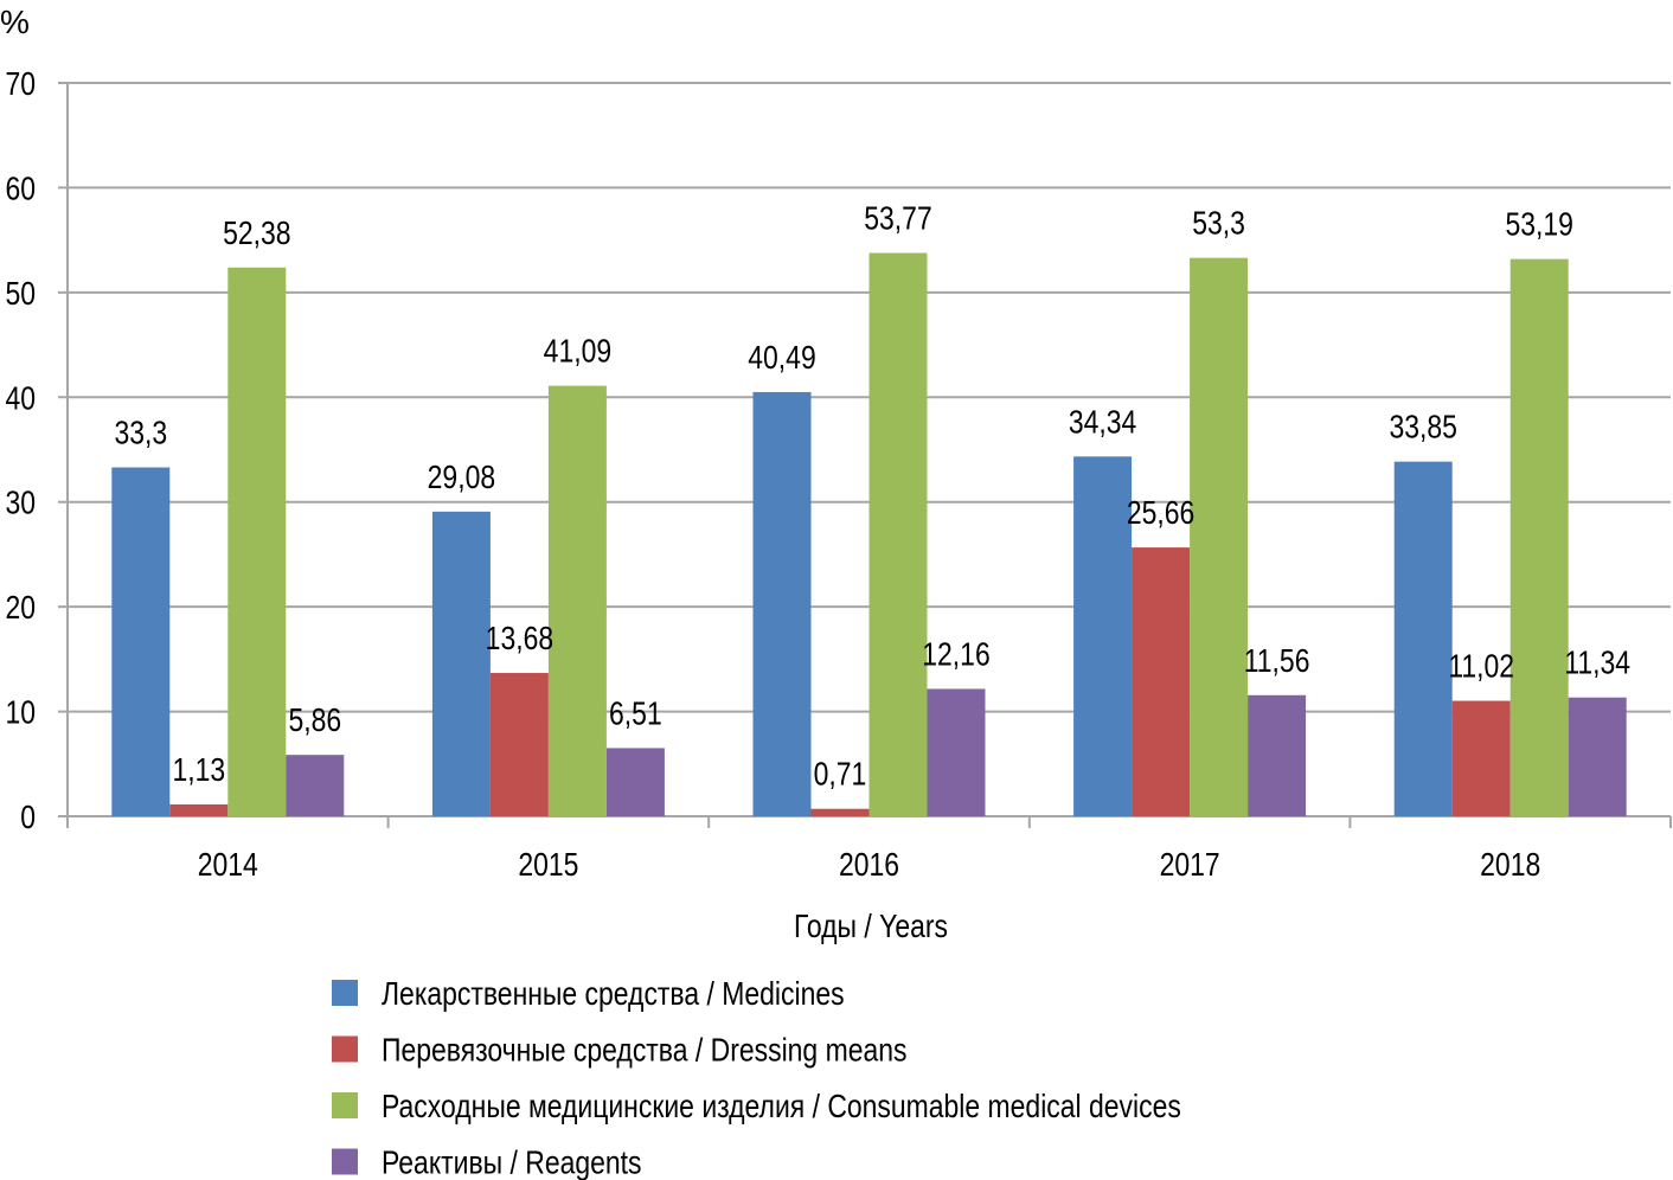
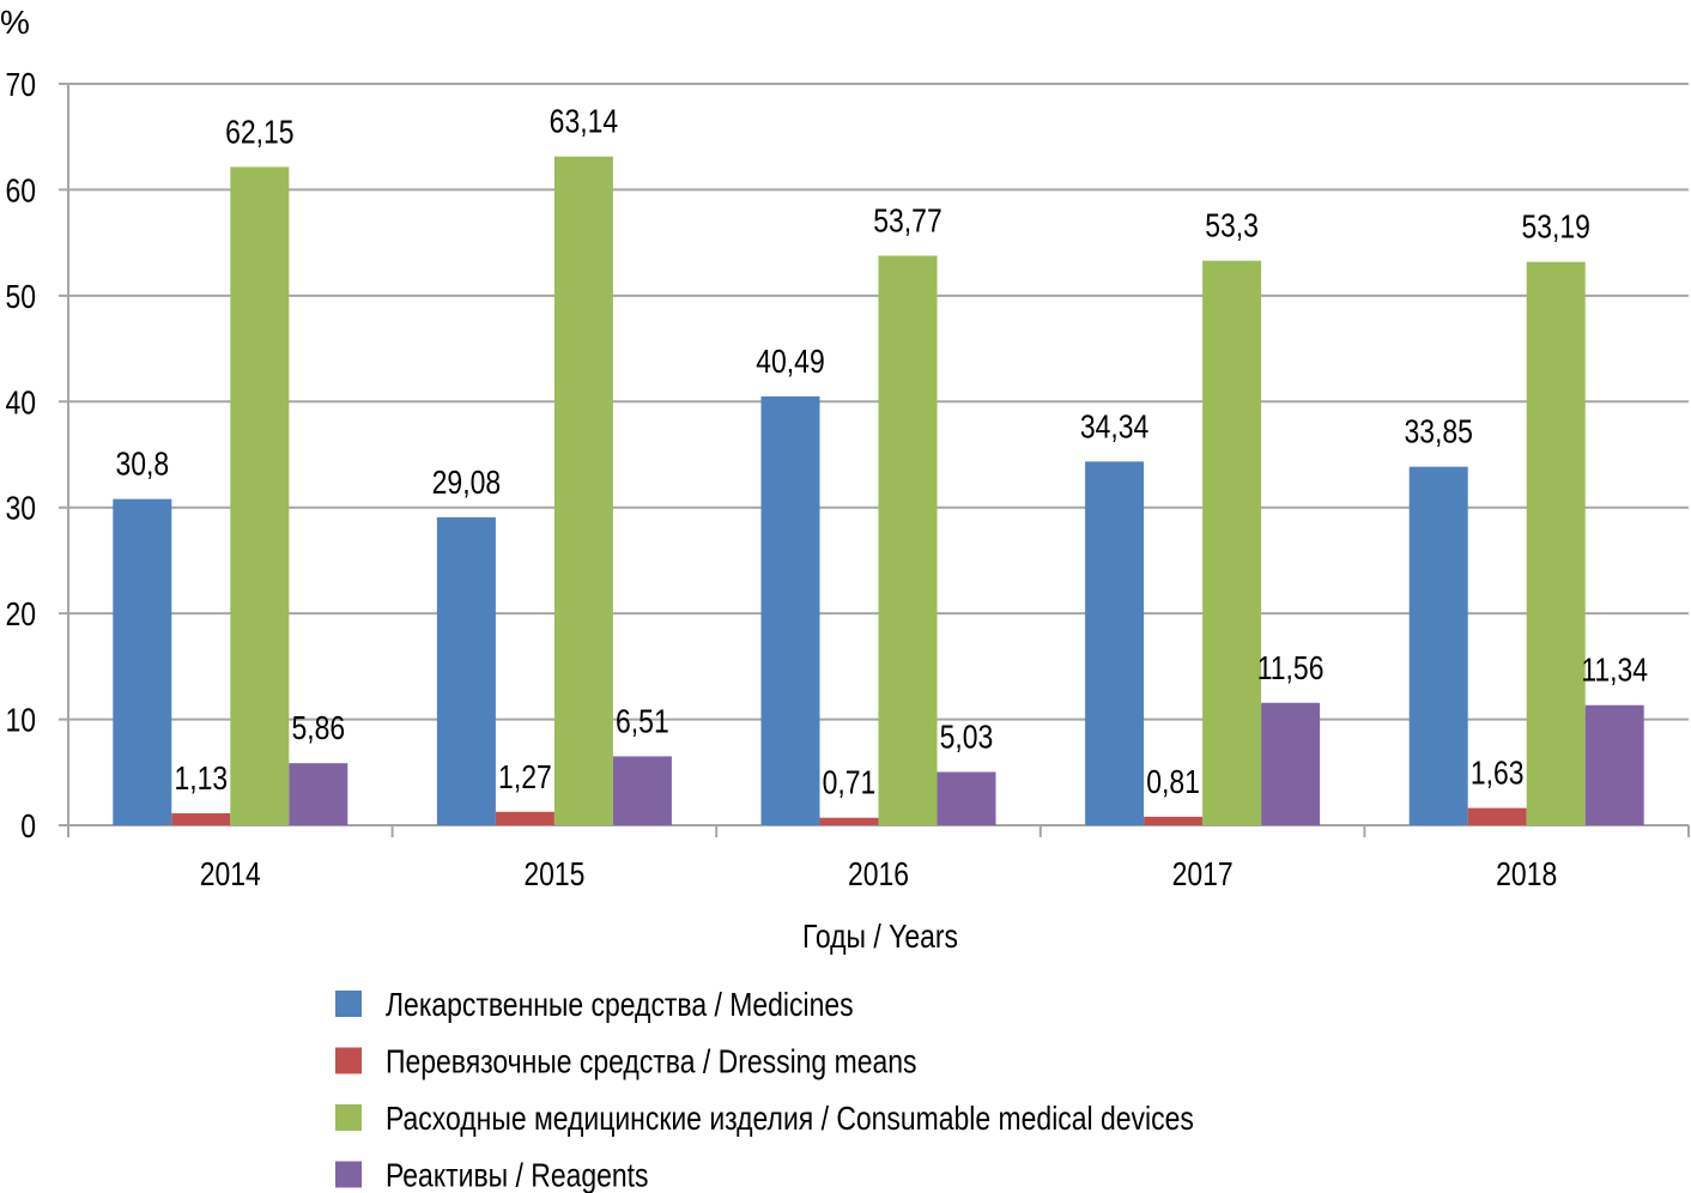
Лекарственные средства / Medicines/2014: 33,3 -> 30,8
Расходные медицинские изделия / Consumable medical devices/2014: 52,38 -> 62,15
Перевязочные средства / Dressing means/2015: 13,68 -> 1,27
Расходные медицинские изделия / Consumable medical devices/2015: 41,09 -> 63,14
Реактивы / Reagents/2016: 12,16 -> 5,03
Перевязочные средства / Dressing means/2017: 25,66 -> 0,81
Перевязочные средства / Dressing means/2018: 11,02 -> 1,63
